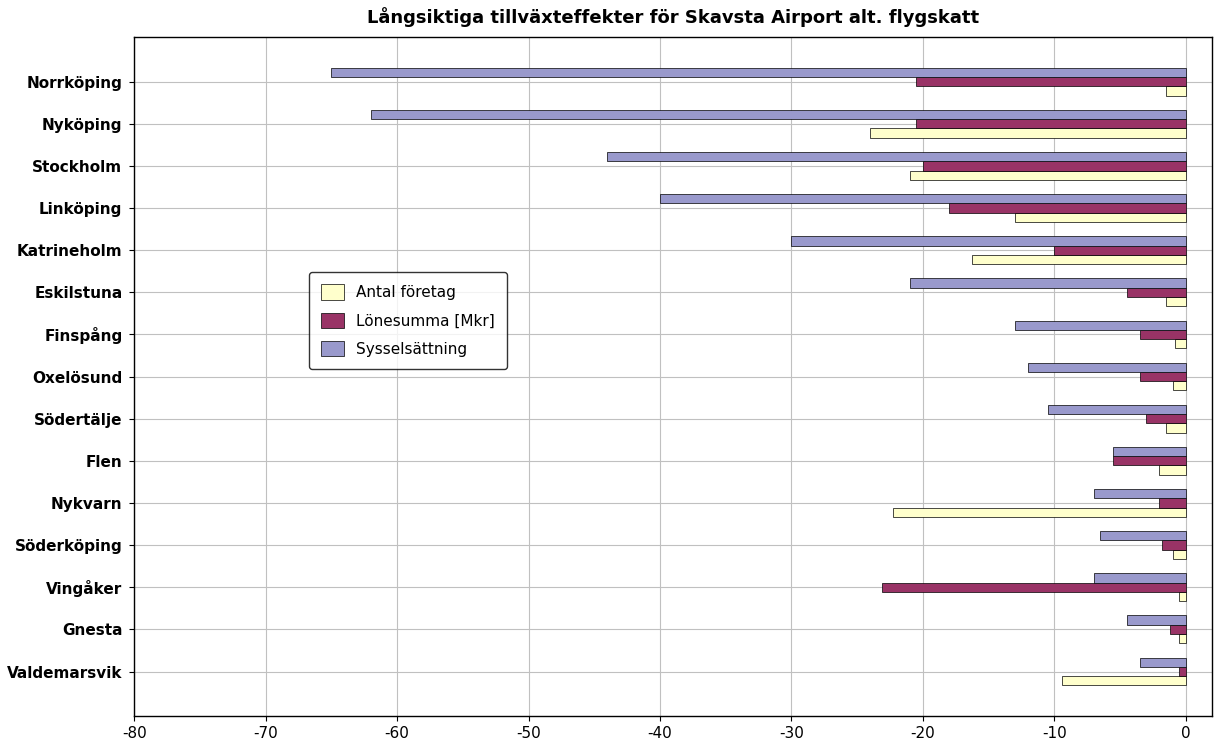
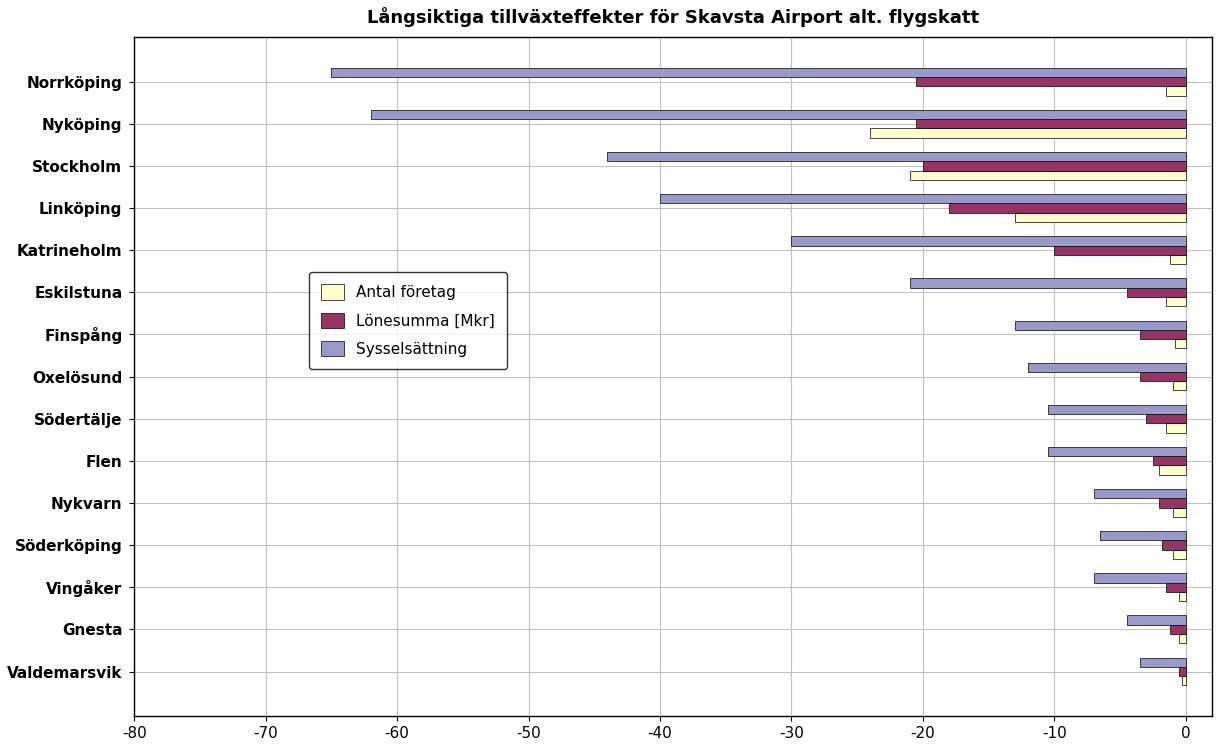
Antal företag/Katrineholm: -16.3 -> -1.2
Sysselsättning/Flen: -5.5 -> -10.5
Lönesumma [Mkr]/Flen: -5.5 -> -2.5
Antal företag/Nykvarn: -22.3 -> -1.0
Lönesumma [Mkr]/Vingåker: -23.1 -> -1.5
Antal företag/Valdemarsvik: -9.4 -> -0.3
